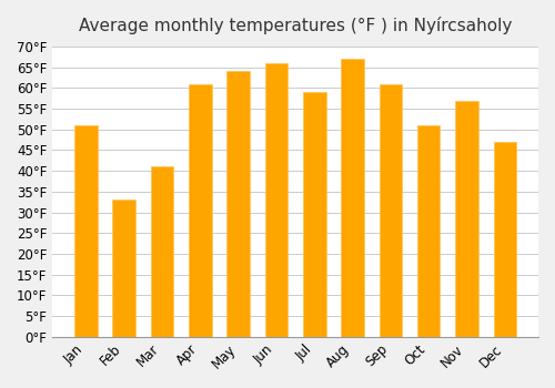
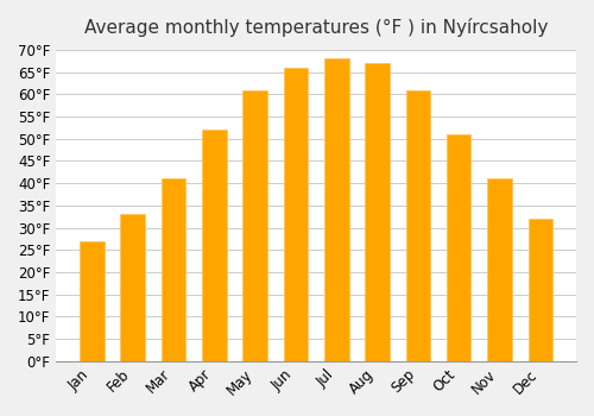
Jan: 51°F -> 27°F
Apr: 61°F -> 52°F
May: 64°F -> 61°F
Jul: 59°F -> 68°F
Nov: 57°F -> 41°F
Dec: 47°F -> 32°F
